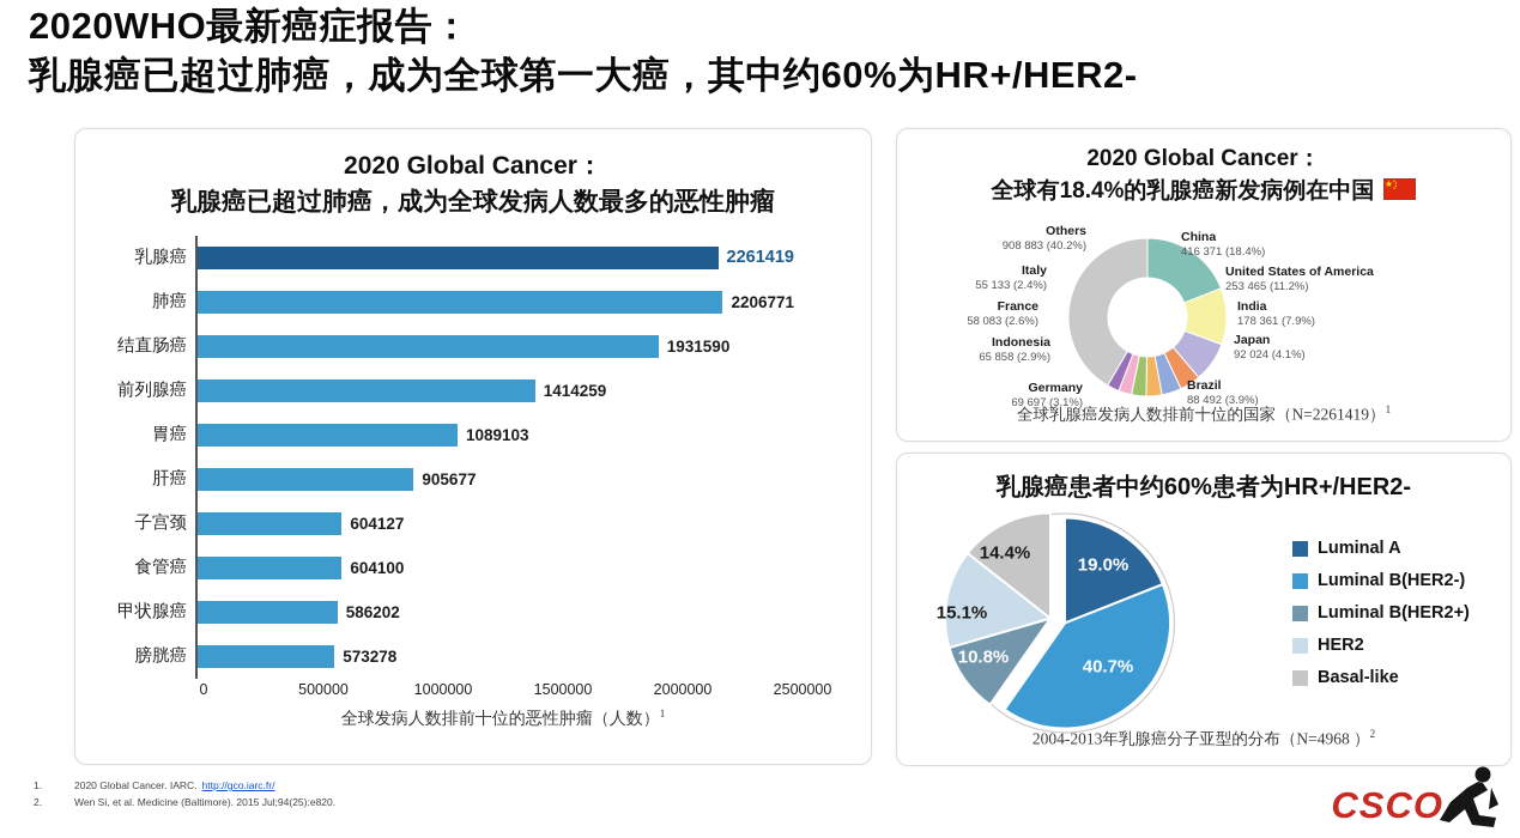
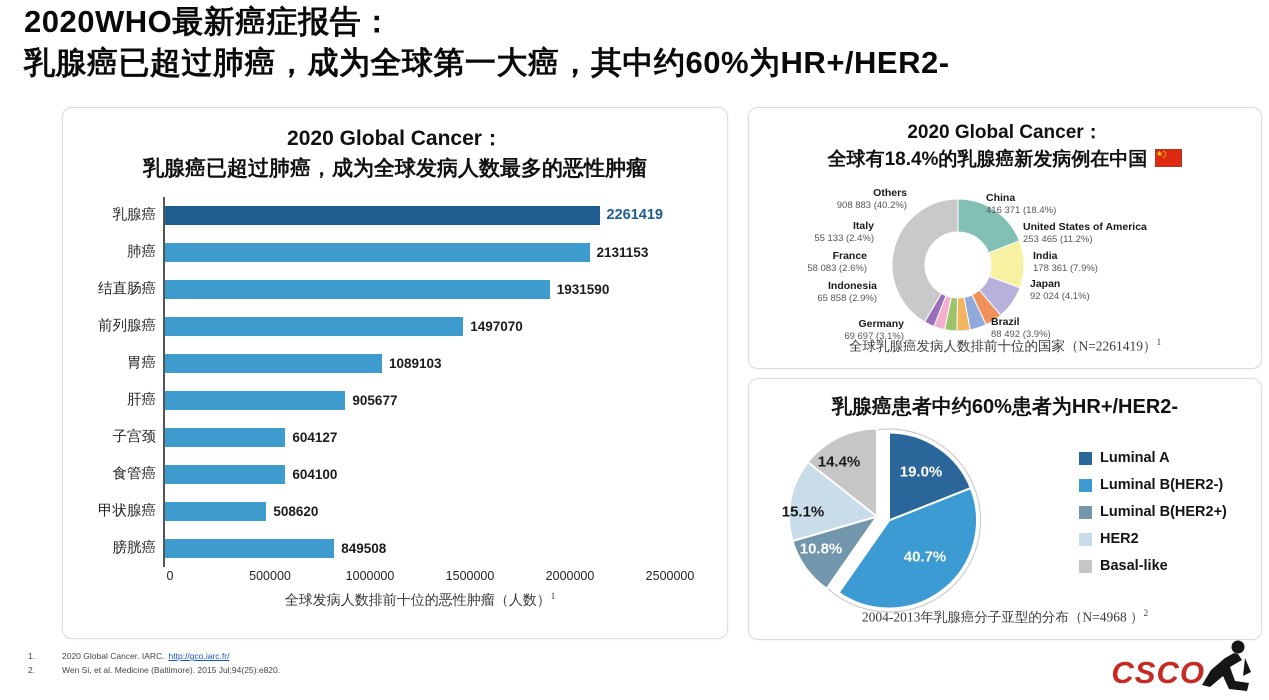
2020 Global Cancer：乳腺癌已超过肺癌，成为全球发病人数最多的恶性肿瘤/肺癌: 2206771 -> 2131153
2020 Global Cancer：乳腺癌已超过肺癌，成为全球发病人数最多的恶性肿瘤/前列腺癌: 1414259 -> 1497070
2020 Global Cancer：乳腺癌已超过肺癌，成为全球发病人数最多的恶性肿瘤/甲状腺癌: 586202 -> 508620
2020 Global Cancer：乳腺癌已超过肺癌，成为全球发病人数最多的恶性肿瘤/膀胱癌: 573278 -> 849508
